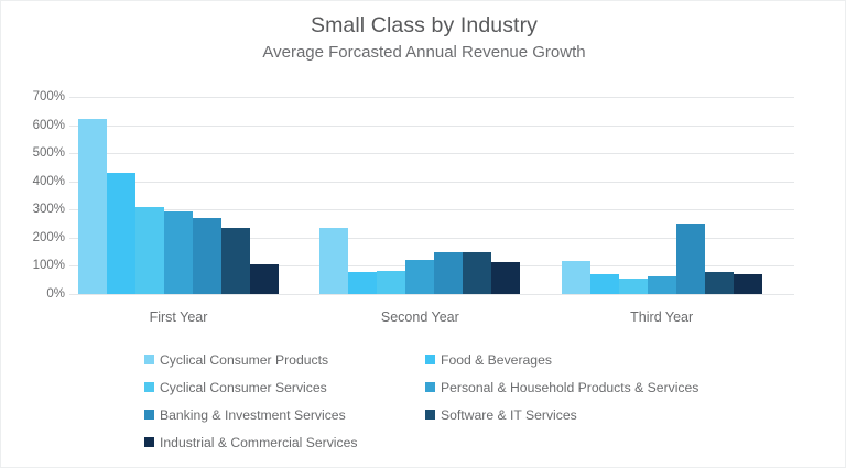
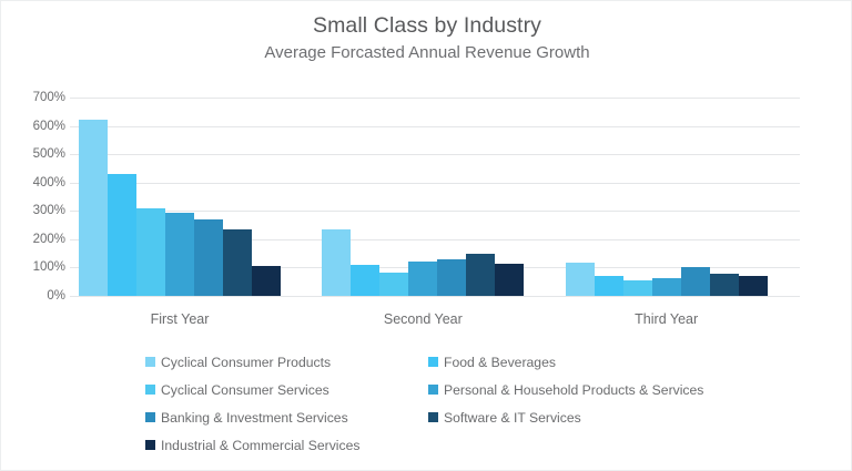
Food & Beverages/Second Year: 80% -> 110%
Banking & Investment Services/Second Year: 150% -> 130%
Banking & Investment Services/Third Year: 250% -> 100%
